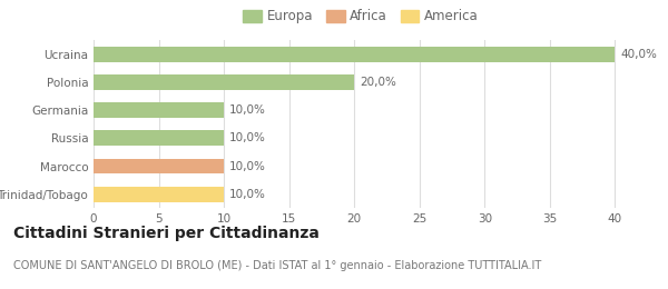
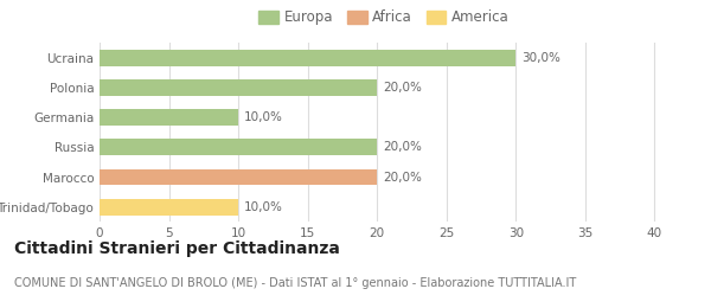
Ucraina: 40,0% -> 30,0%
Russia: 10,0% -> 20,0%
Marocco: 10,0% -> 20,0%
